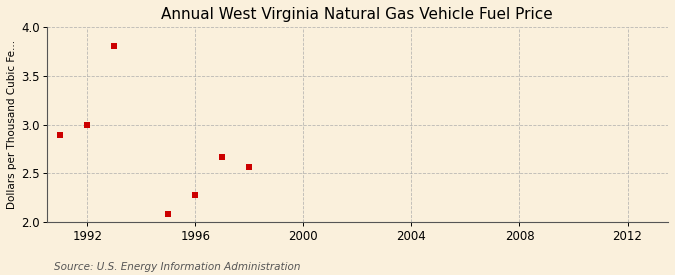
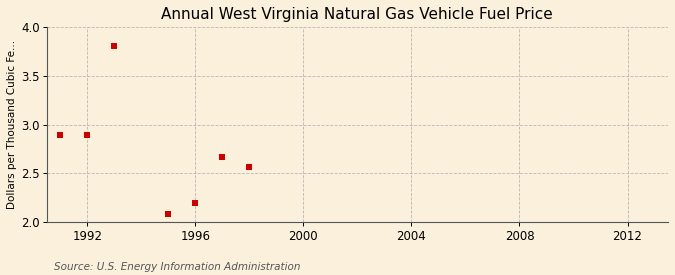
1992: 3.00 -> 2.89
1996: 2.28 -> 2.19
